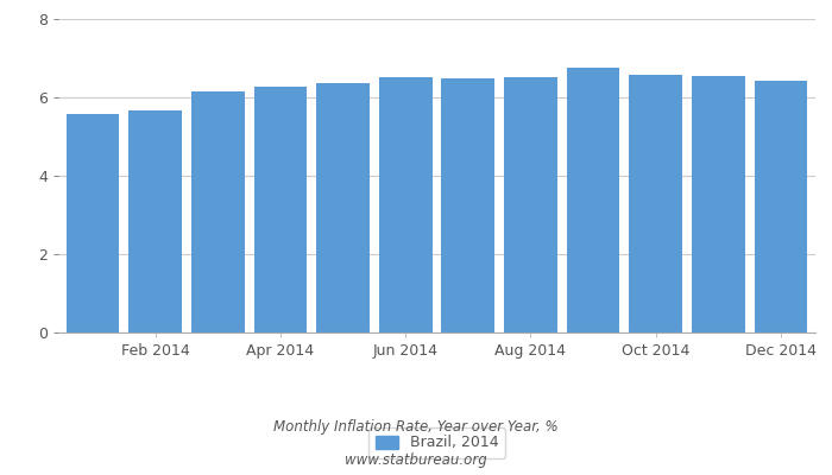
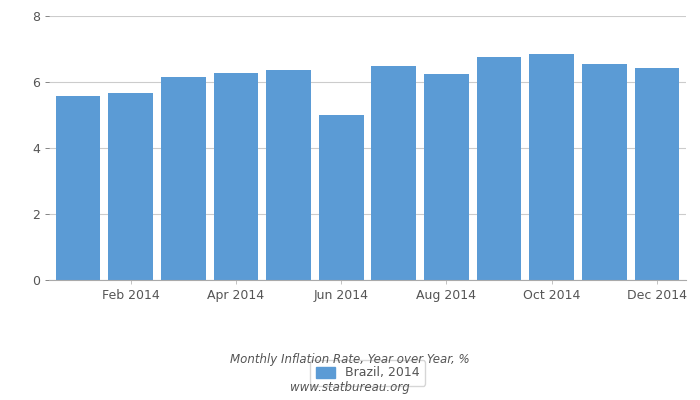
Jun 2014: 6.52 -> 5.00
Aug 2014: 6.51 -> 6.25
Oct 2014: 6.59 -> 6.85
